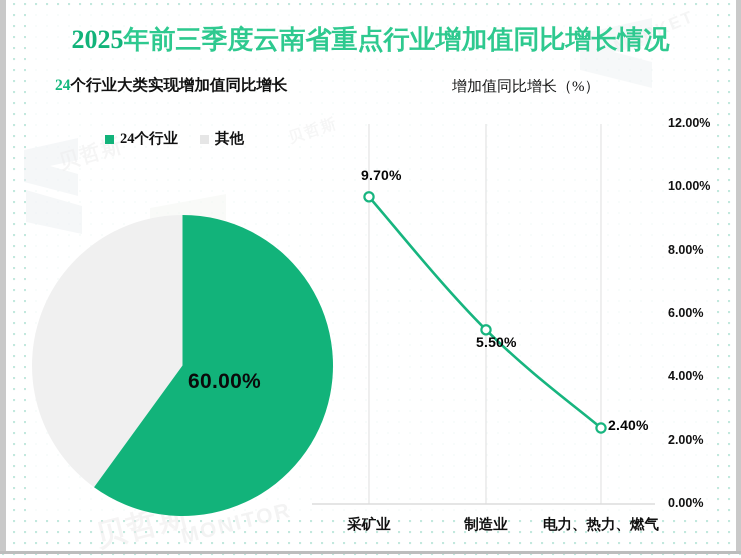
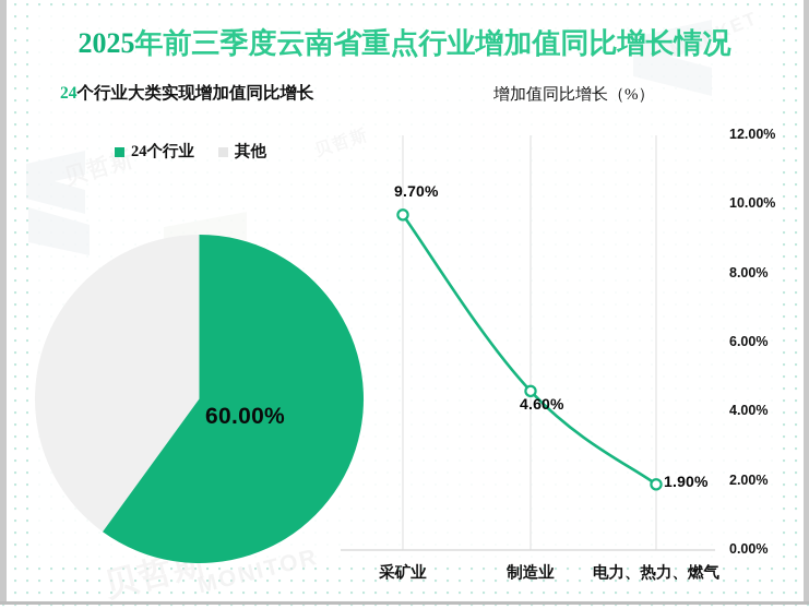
增加值同比增长（%）/制造业: 5.50% -> 4.60%
增加值同比增长（%）/电力、热力、燃气: 2.40% -> 1.90%
